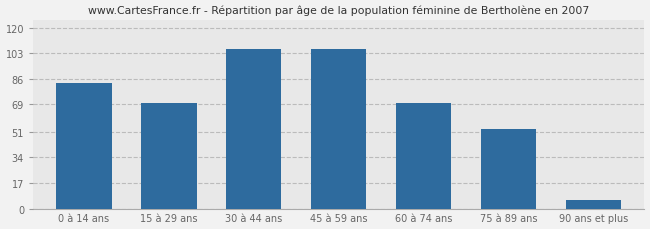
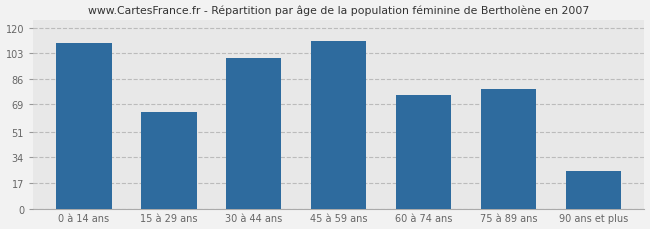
0 à 14 ans: 83 -> 110
15 à 29 ans: 70 -> 64
30 à 44 ans: 106 -> 100
45 à 59 ans: 106 -> 111
60 à 74 ans: 70 -> 75
75 à 89 ans: 53 -> 79
90 ans et plus: 6 -> 25
